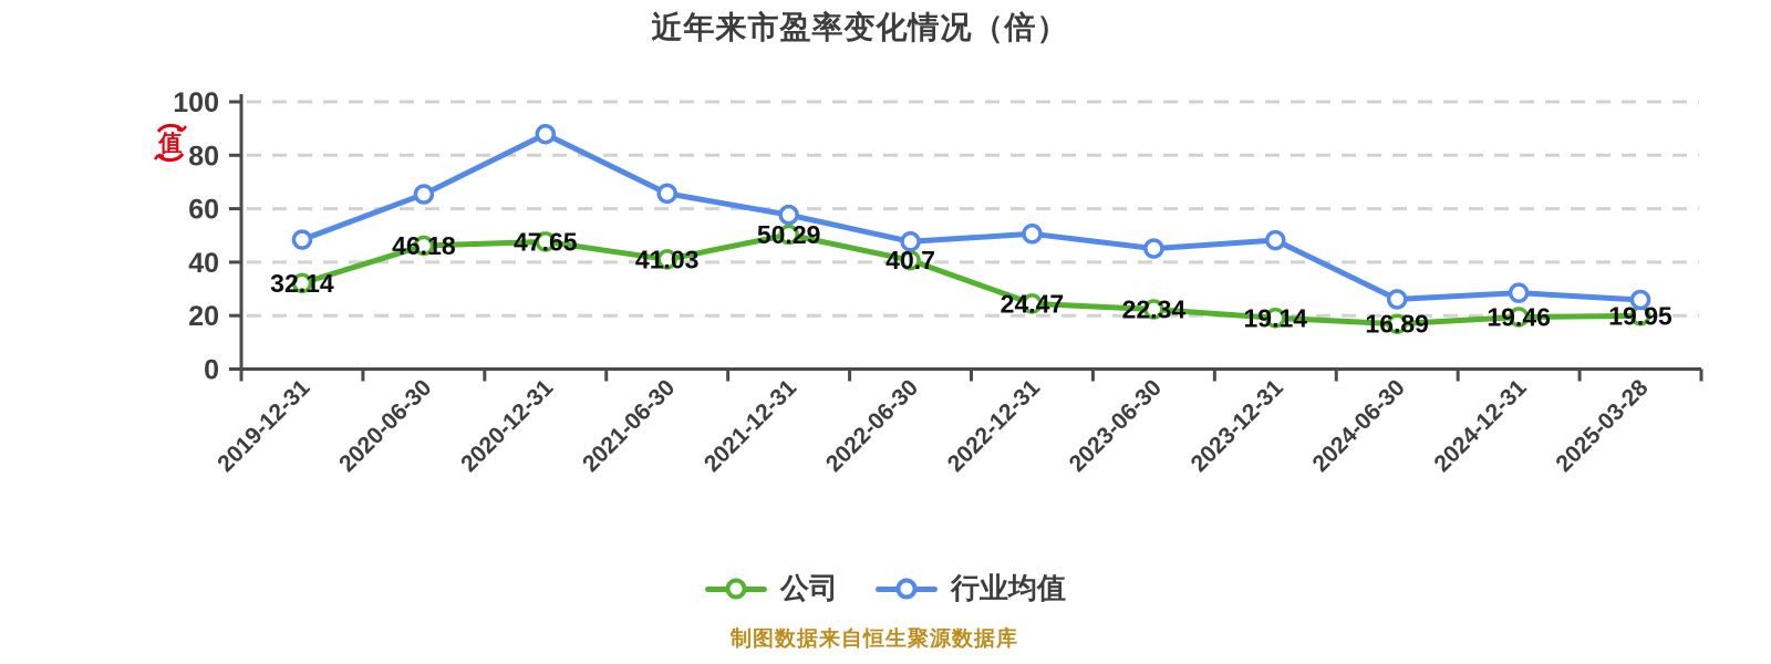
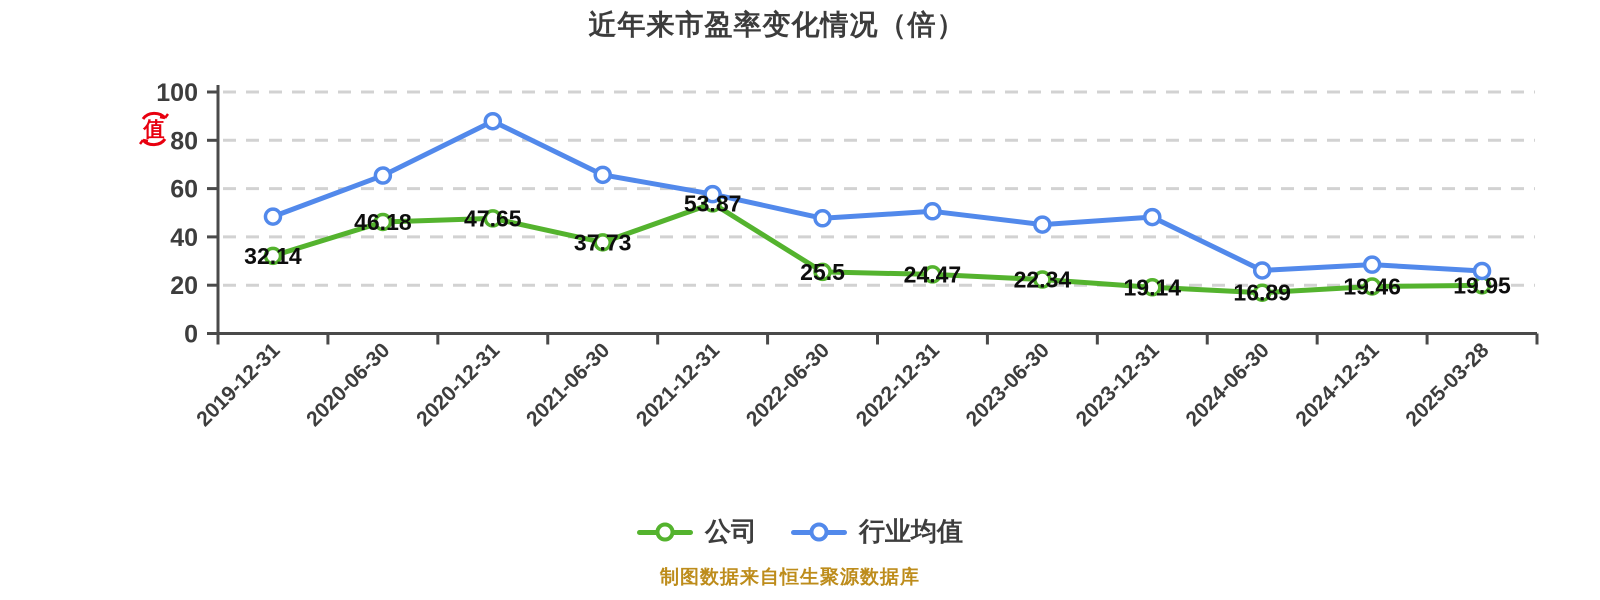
公司/2021-06-30: 41.03 -> 37.73
公司/2021-12-31: 50.29 -> 53.87
公司/2022-06-30: 40.7 -> 25.5
